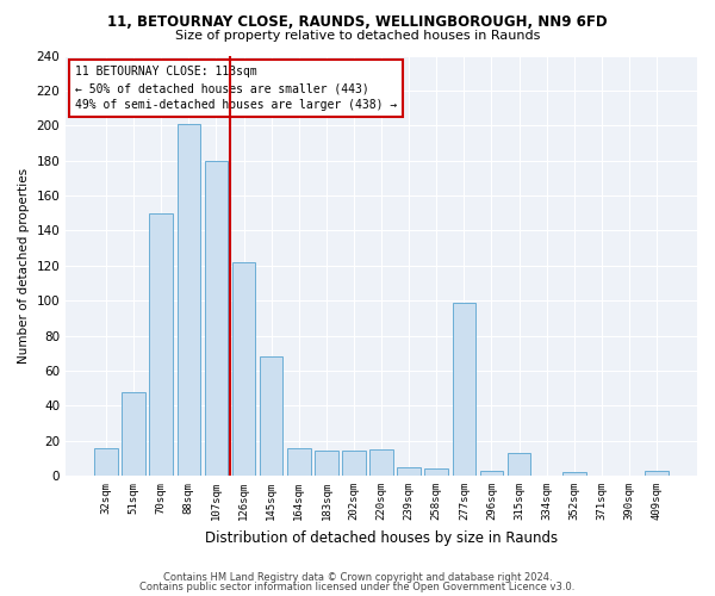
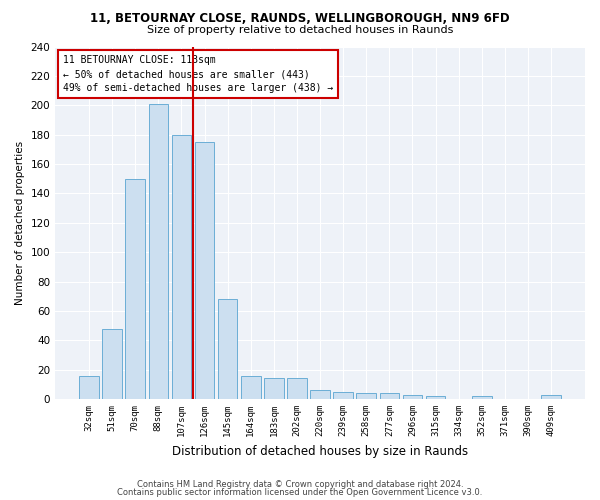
126sqm: 122 -> 175
220sqm: 15 -> 6
277sqm: 99 -> 4
315sqm: 13 -> 2
